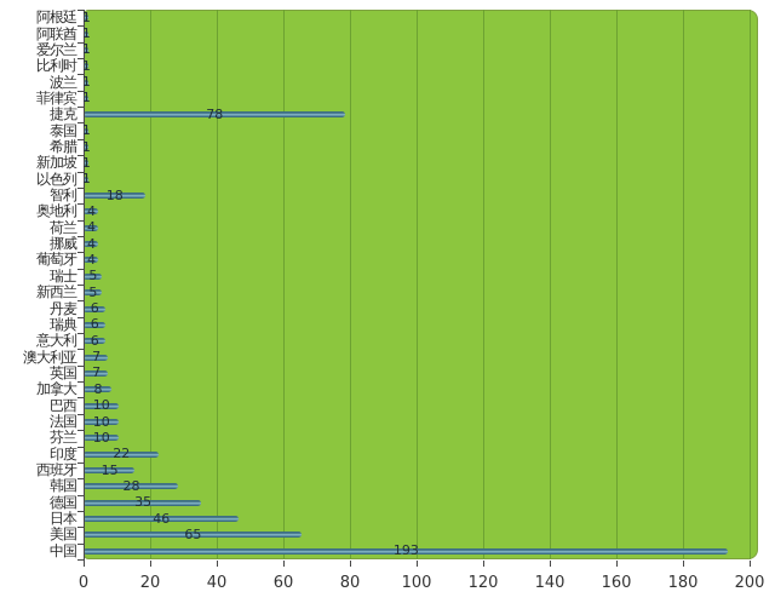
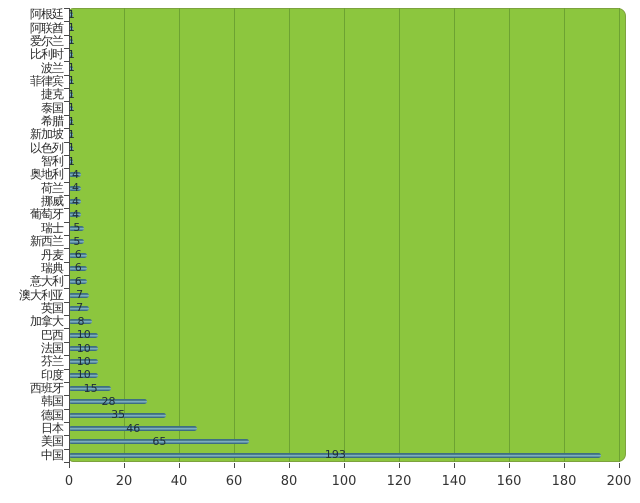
捷克: 78 -> 1
智利: 18 -> 1
印度: 22 -> 10
